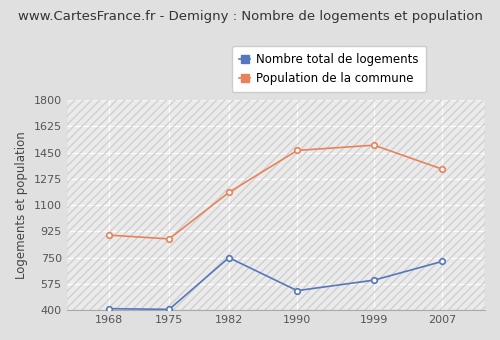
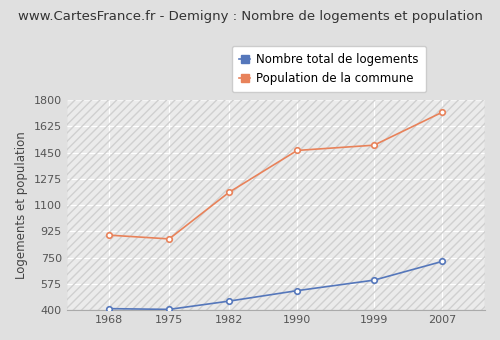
Nombre total de logements/1982: 750 -> 460
Population de la commune/2007: 1340 -> 1720
